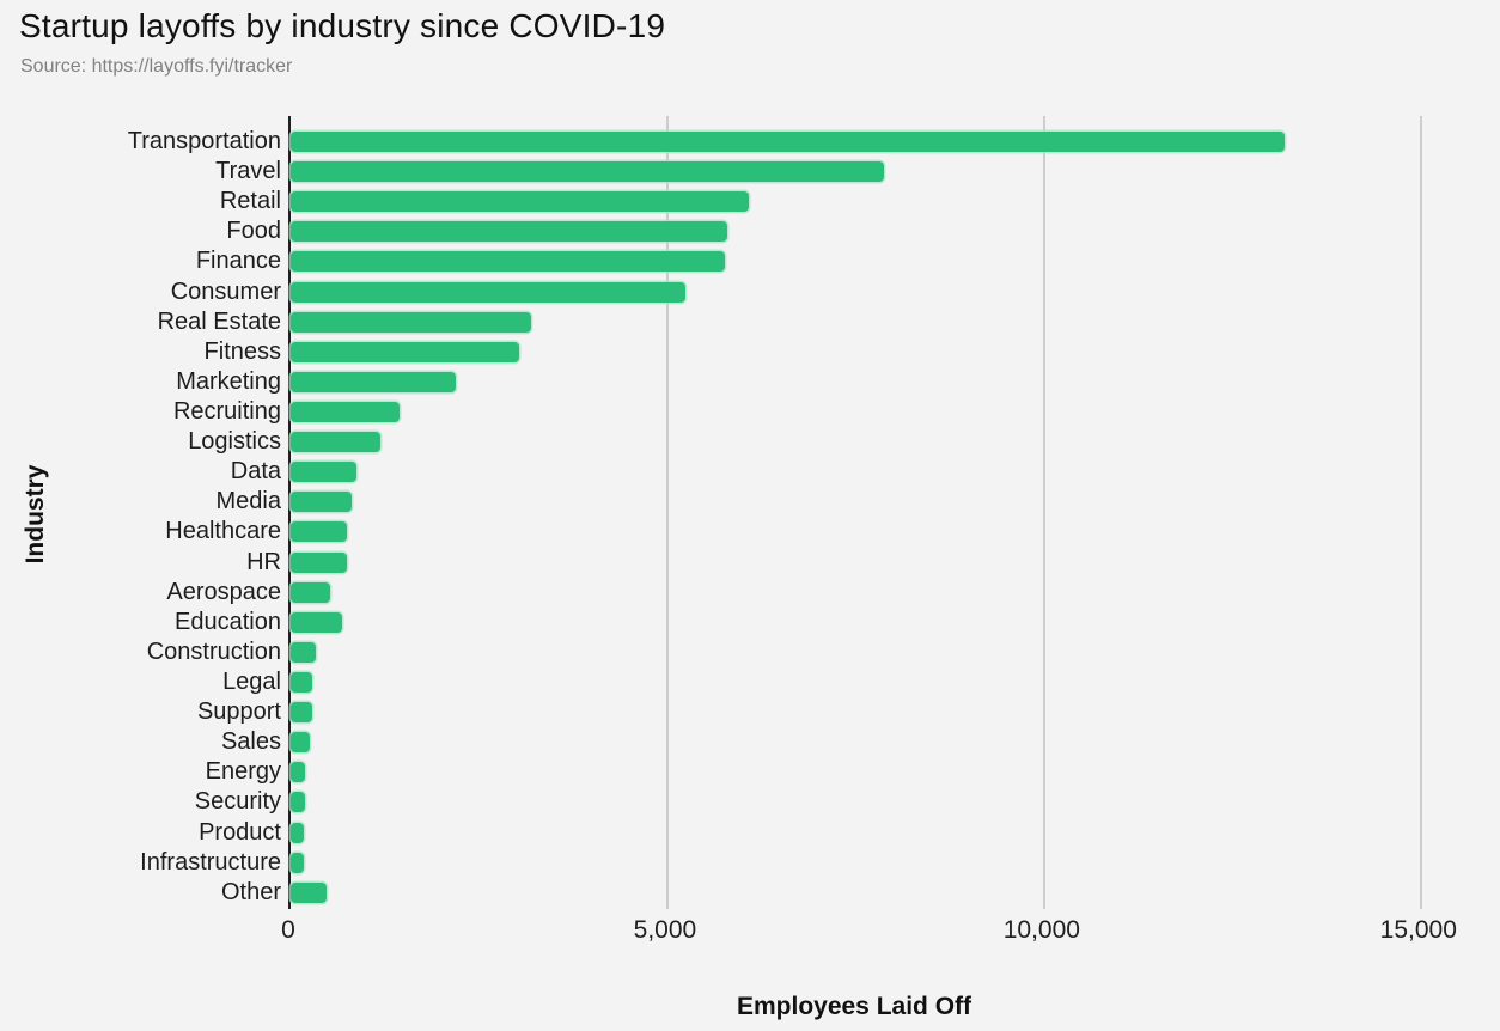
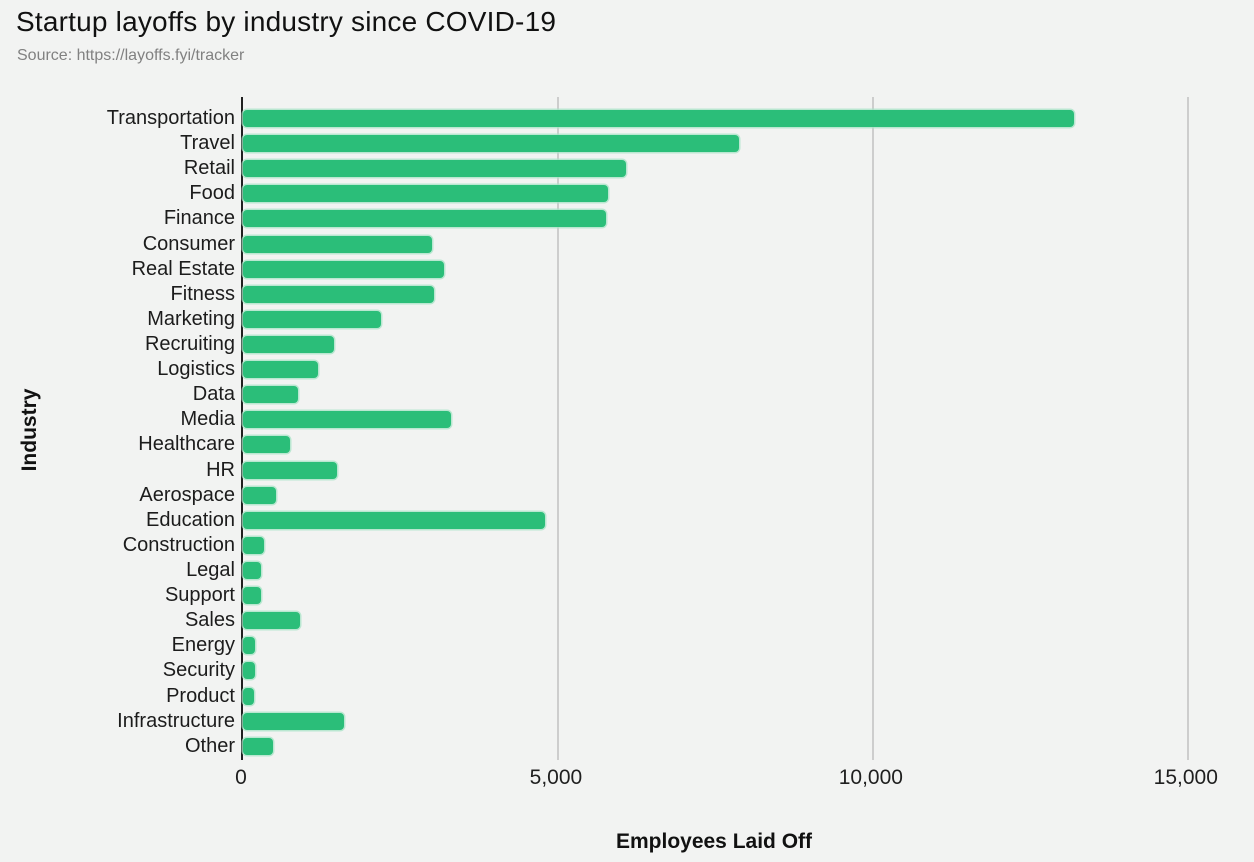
Consumer: 5200 -> 3000
Media: 800 -> 3300
HR: 700 -> 1500
Education: 700 -> 4800
Sales: 200 -> 900
Infrastructure: 200 -> 1600
